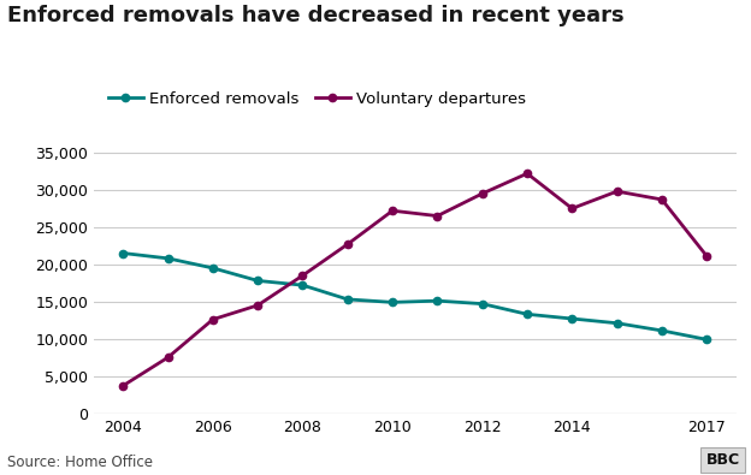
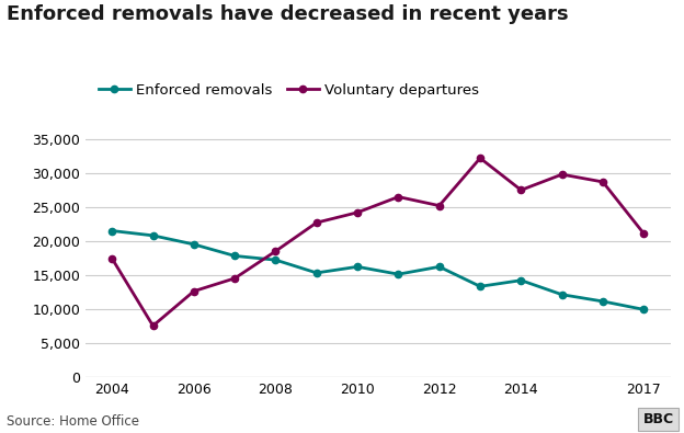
Voluntary departures/2004: 3,700 -> 17,400
Enforced removals/2010: 14,900 -> 16,200
Voluntary departures/2010: 27,200 -> 24,200
Enforced removals/2012: 14,700 -> 16,200
Voluntary departures/2012: 29,500 -> 25,200
Enforced removals/2014: 12,700 -> 14,200
